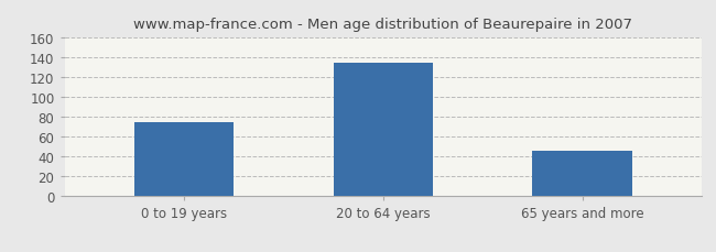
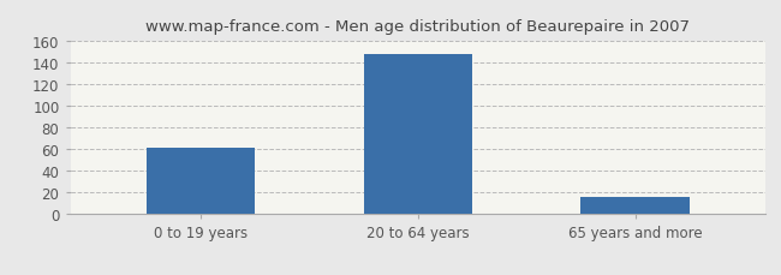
0 to 19 years: 74 -> 61
20 to 64 years: 134 -> 147
65 years and more: 46 -> 16
